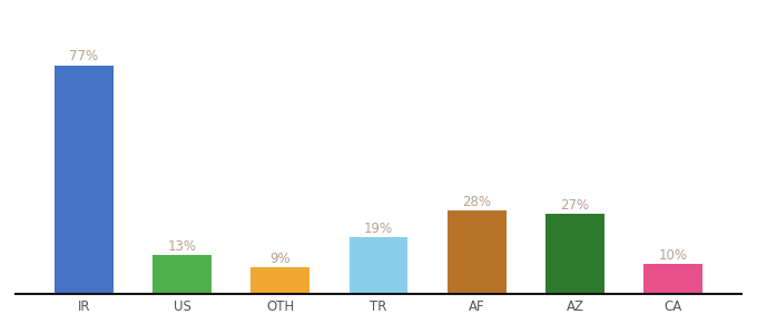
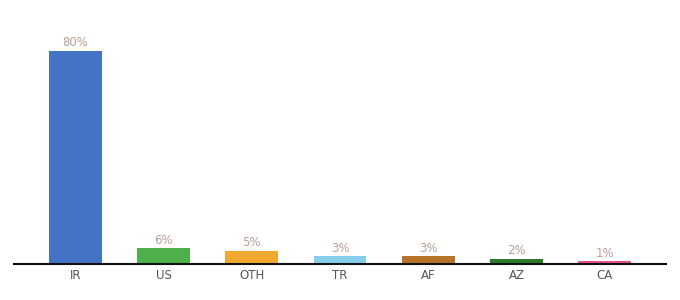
IR: 77% -> 80%
US: 13% -> 6%
OTH: 9% -> 5%
TR: 19% -> 3%
AF: 28% -> 3%
AZ: 27% -> 2%
CA: 10% -> 1%
